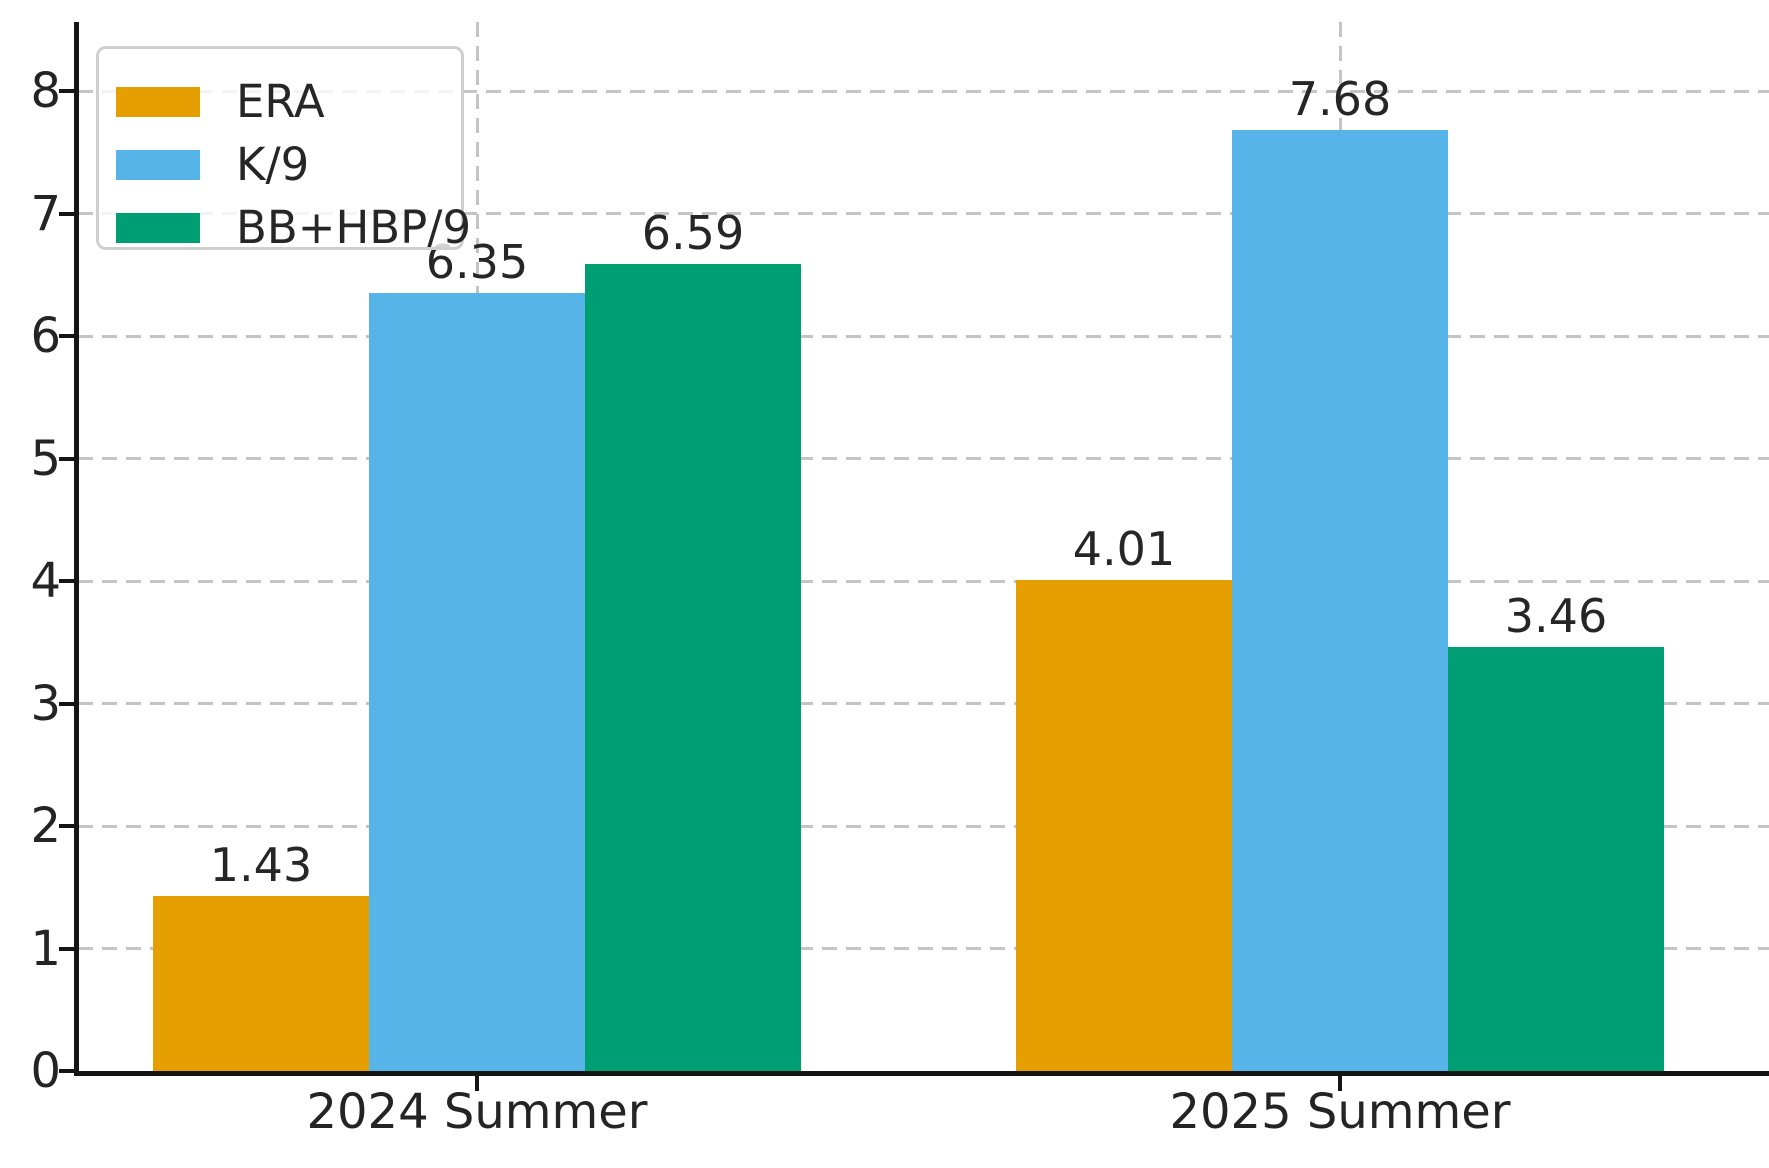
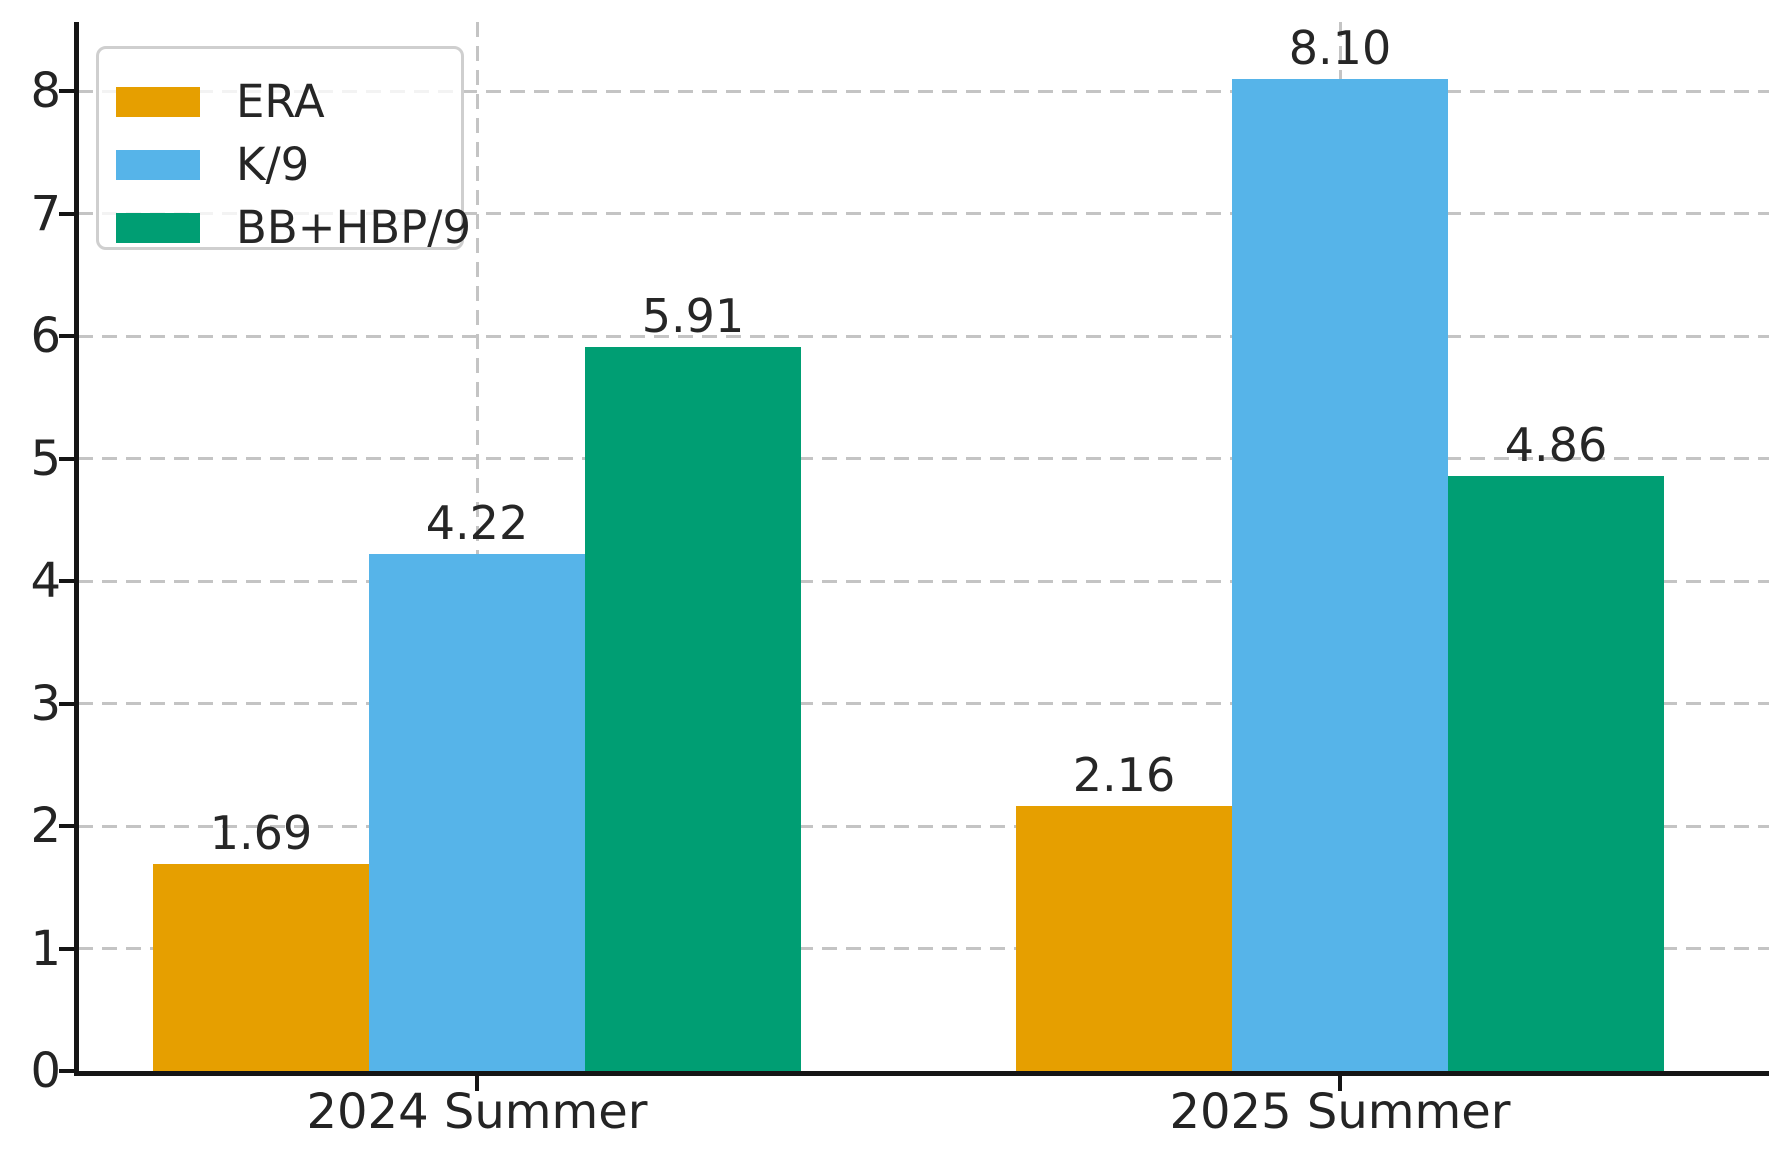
ERA/2024 Summer: 1.43 -> 1.69
K/9/2024 Summer: 6.35 -> 4.22
BB+HBP/9/2024 Summer: 6.59 -> 5.91
ERA/2025 Summer: 4.01 -> 2.16
K/9/2025 Summer: 7.68 -> 8.10
BB+HBP/9/2025 Summer: 3.46 -> 4.86
